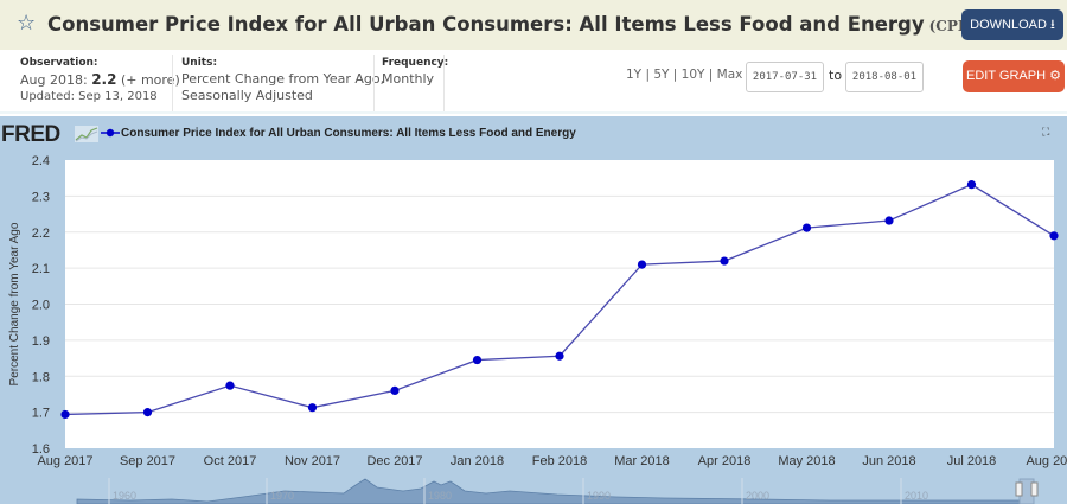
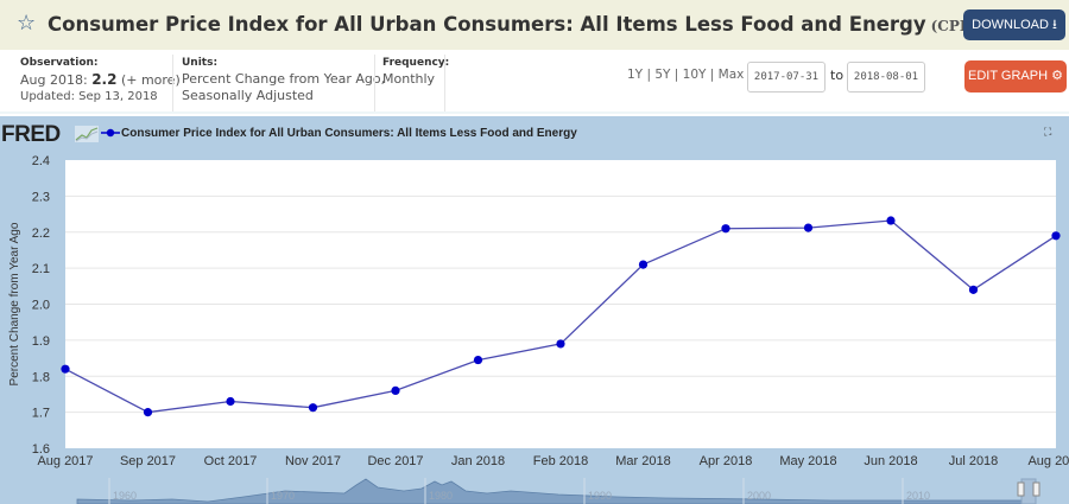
Aug 2017: 1.69 -> 1.82
Oct 2017: 1.77 -> 1.73
Feb 2018: 1.86 -> 1.89
Apr 2018: 2.12 -> 2.21
Jul 2018: 2.33 -> 2.04
